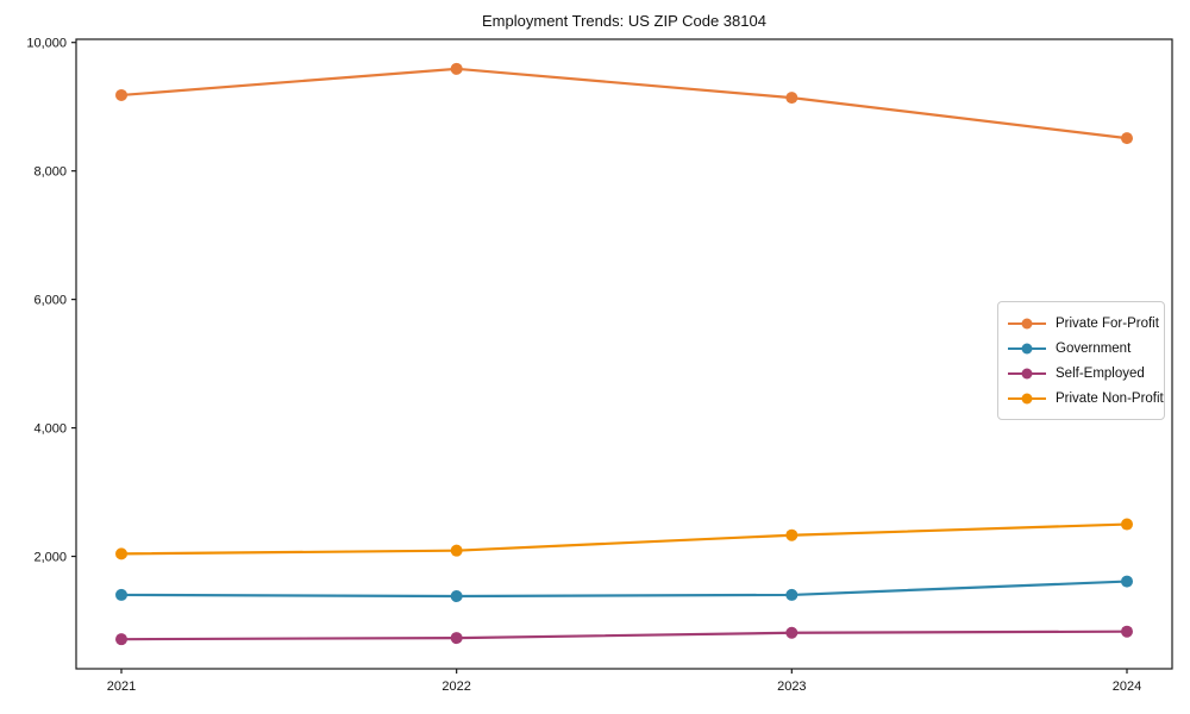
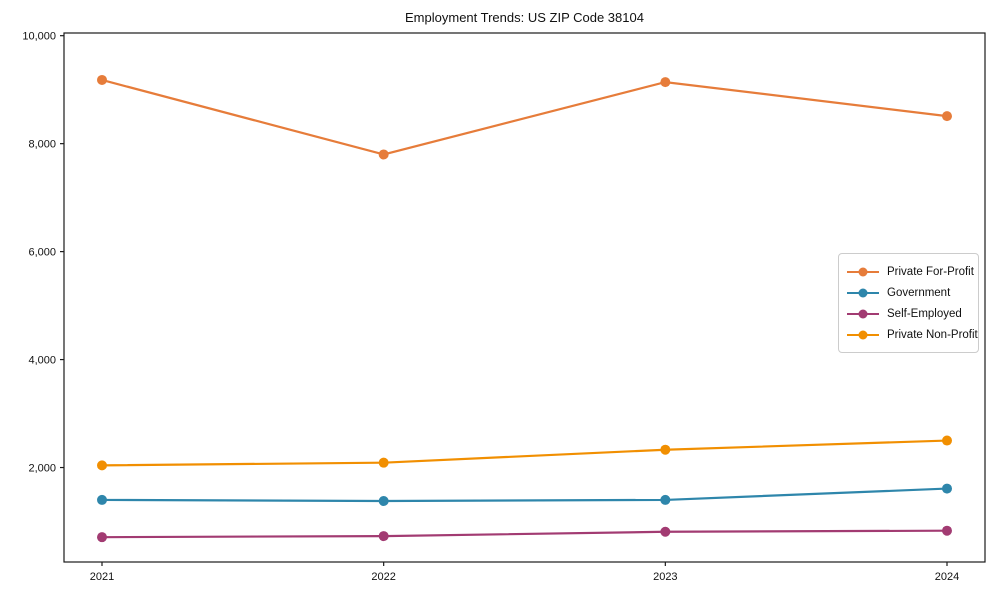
Private For-Profit/2022: 9600 -> 7800
